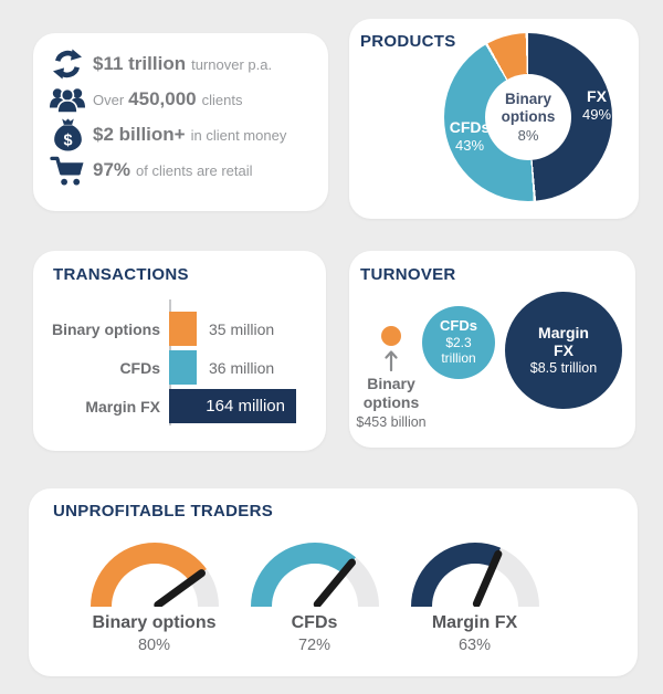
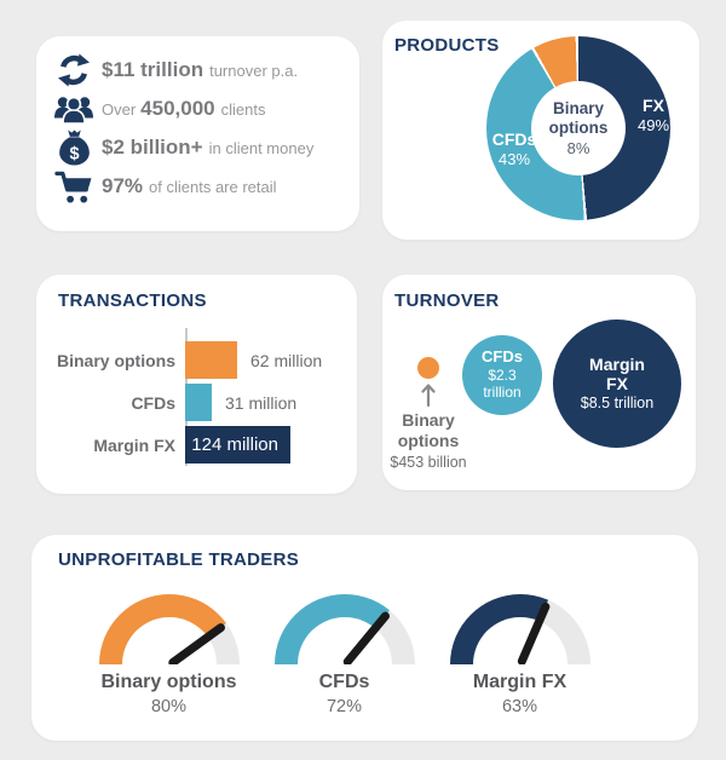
TRANSACTIONS/Binary options: 35 -> 62
TRANSACTIONS/CFDs: 36 -> 31
TRANSACTIONS/Margin FX: 164 -> 124
